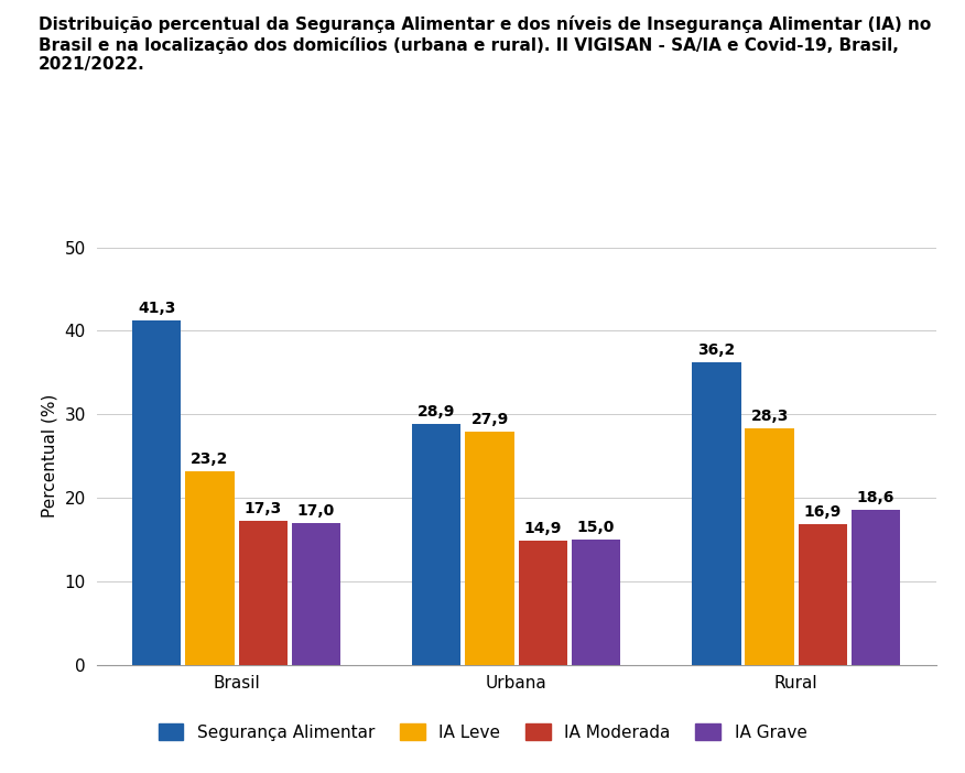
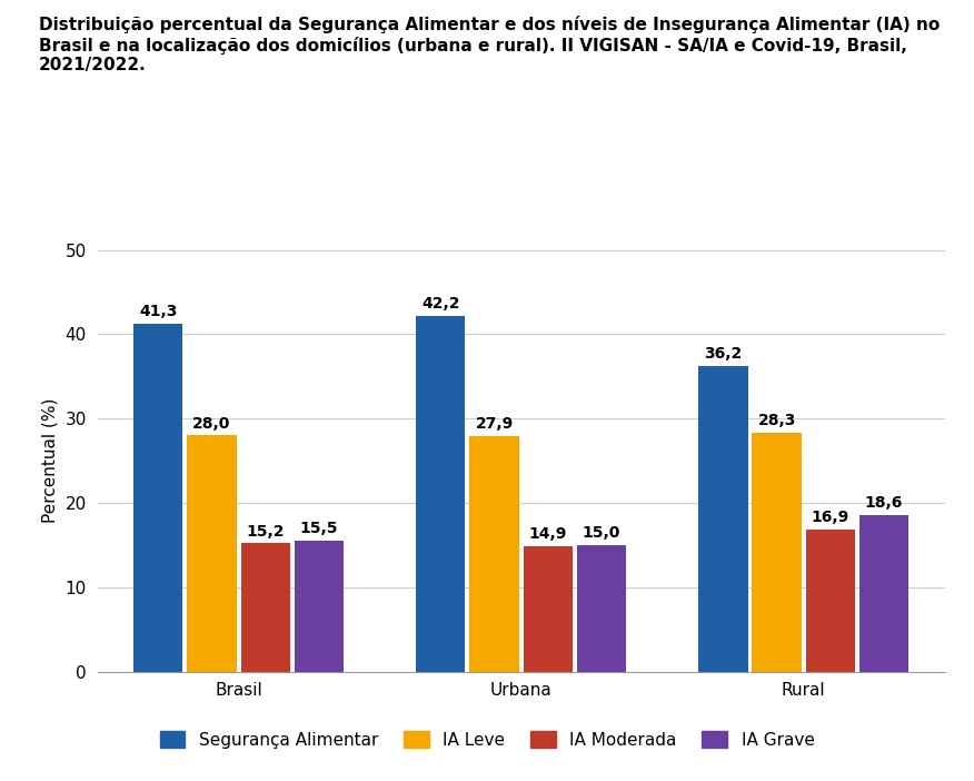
IA Leve/Brasil: 23,2 -> 28,0
IA Moderada/Brasil: 17,3 -> 15,2
IA Grave/Brasil: 17,0 -> 15,5
Segurança Alimentar/Urbana: 28,9 -> 42,2
